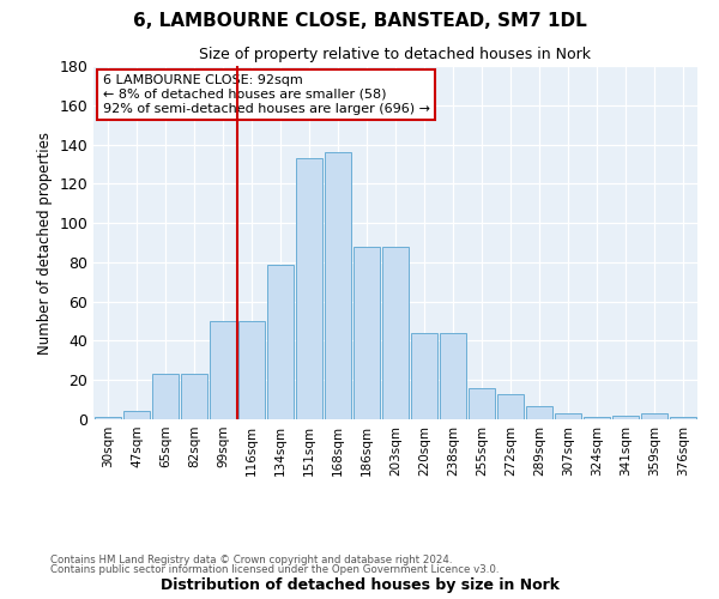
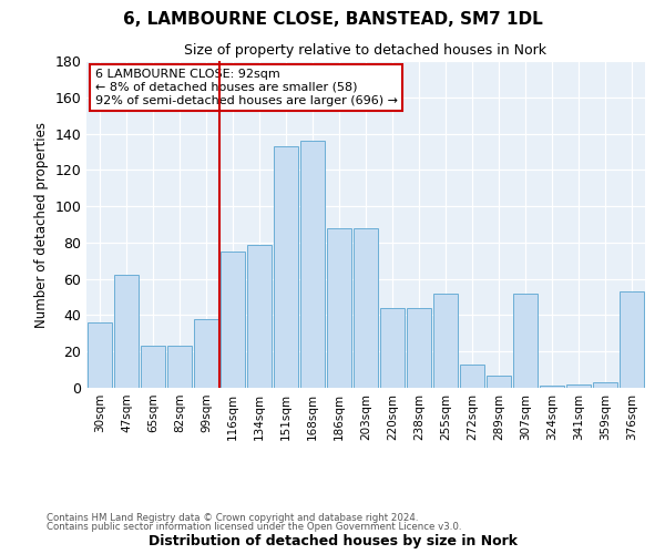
30sqm: 1 -> 36
47sqm: 4 -> 62
99sqm: 50 -> 38
116sqm: 50 -> 75
255sqm: 16 -> 52
307sqm: 3 -> 52
376sqm: 1 -> 53
